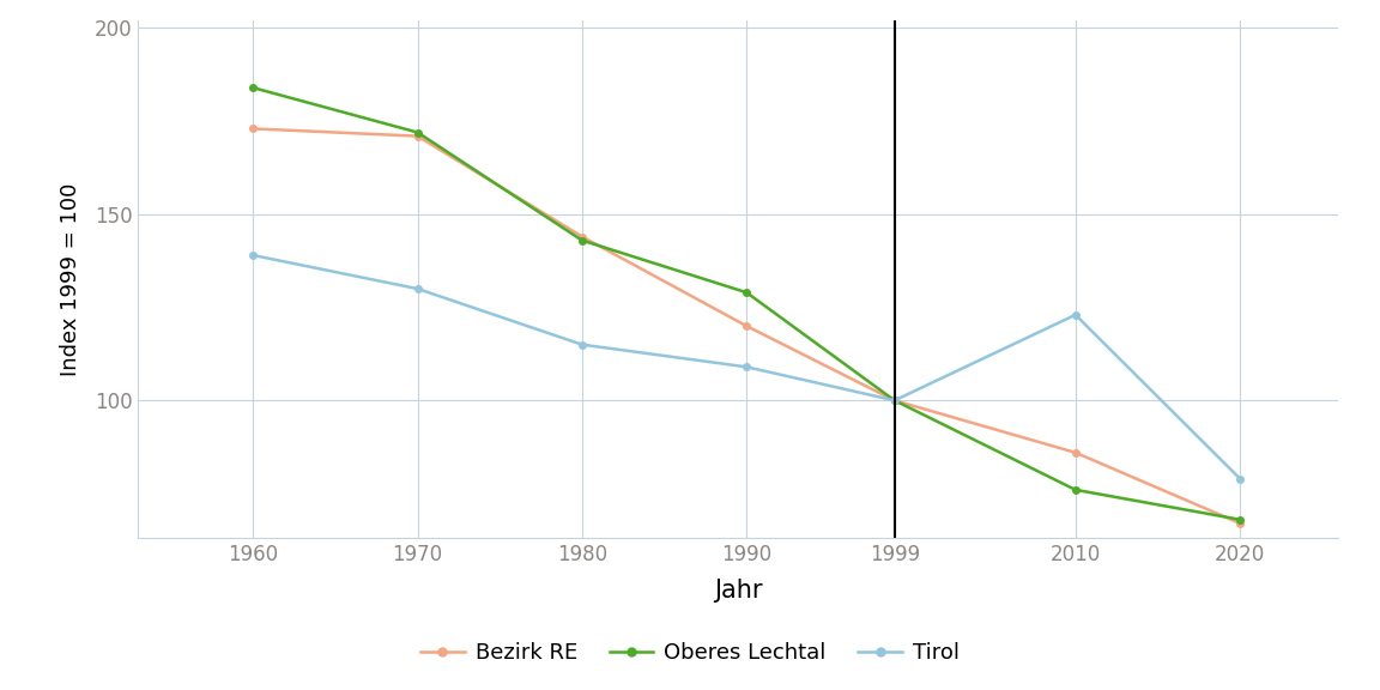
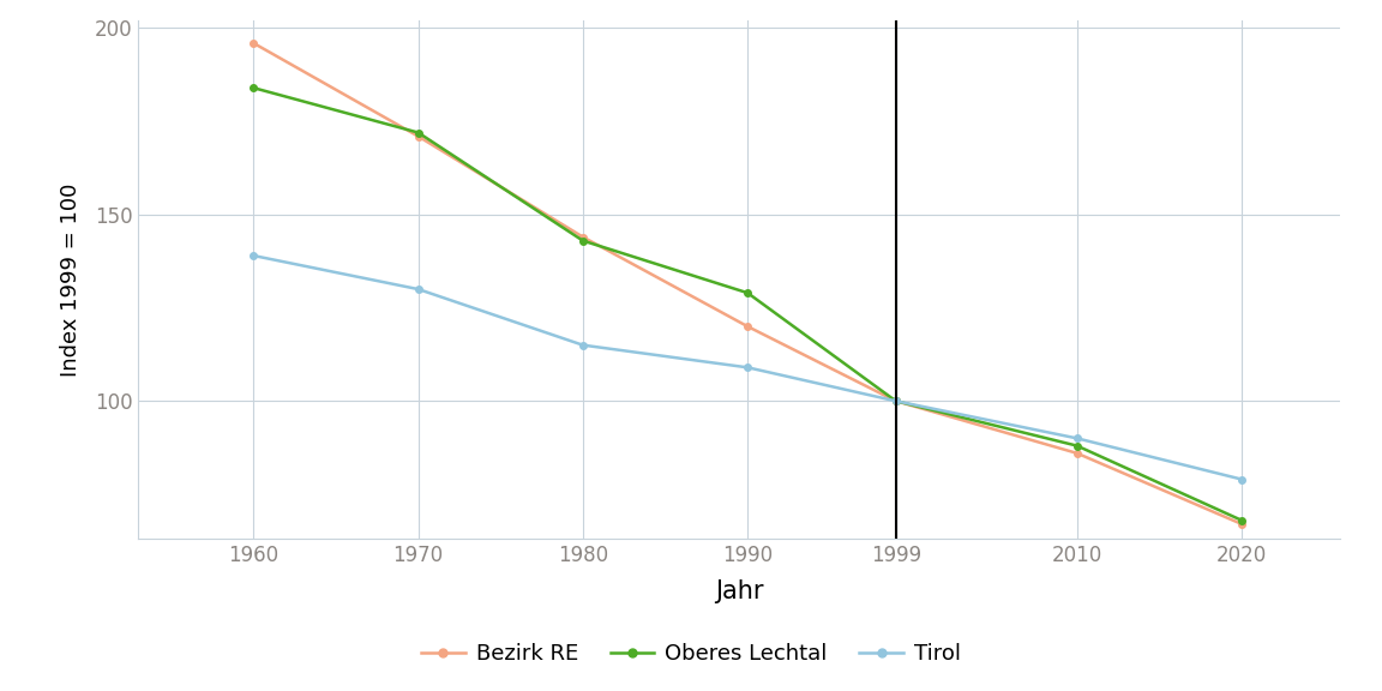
Bezirk RE/1960: 173 -> 196
Oberes Lechtal/2010: 76 -> 88
Tirol/2010: 123 -> 90
